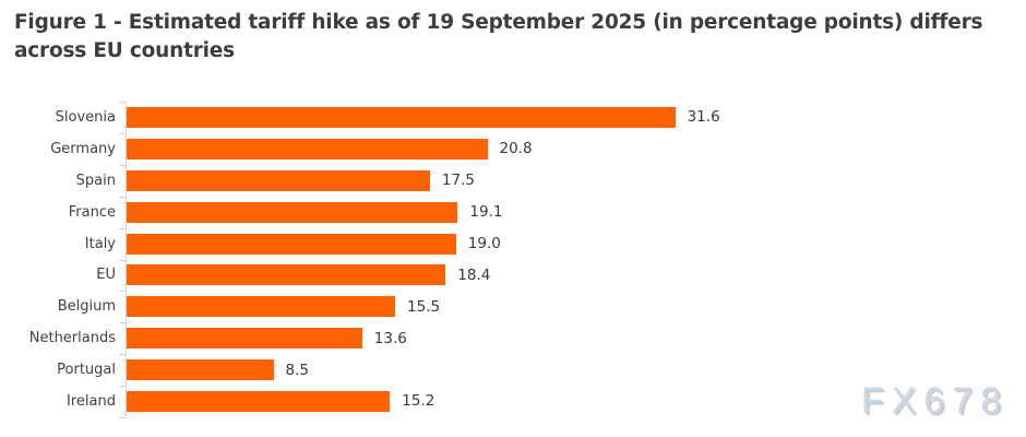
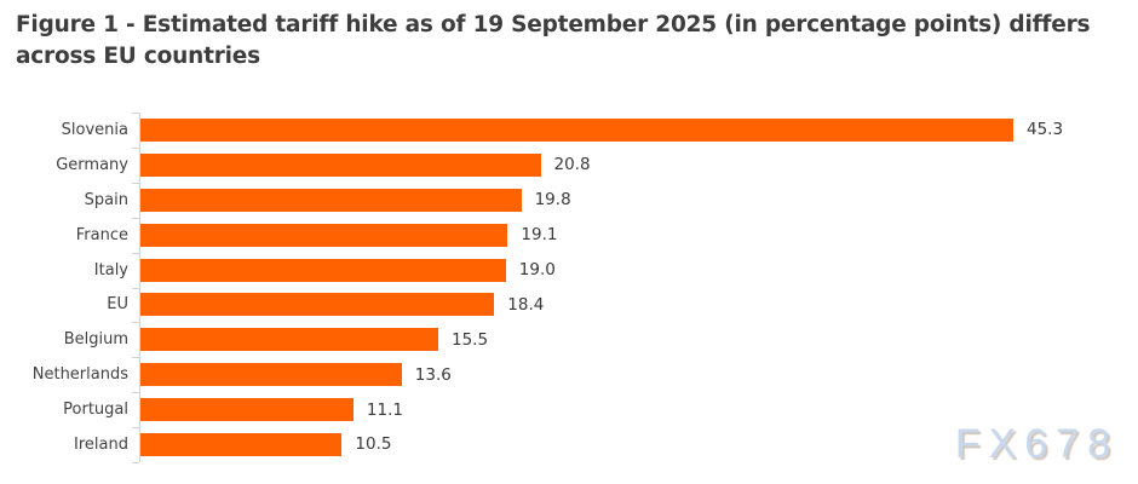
Slovenia: 31.6 -> 45.3
Spain: 17.5 -> 19.8
Portugal: 8.5 -> 11.1
Ireland: 15.2 -> 10.5
